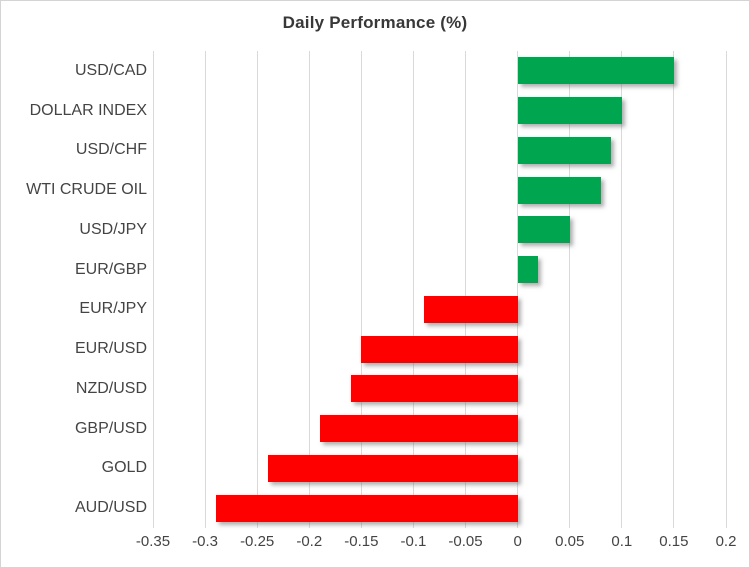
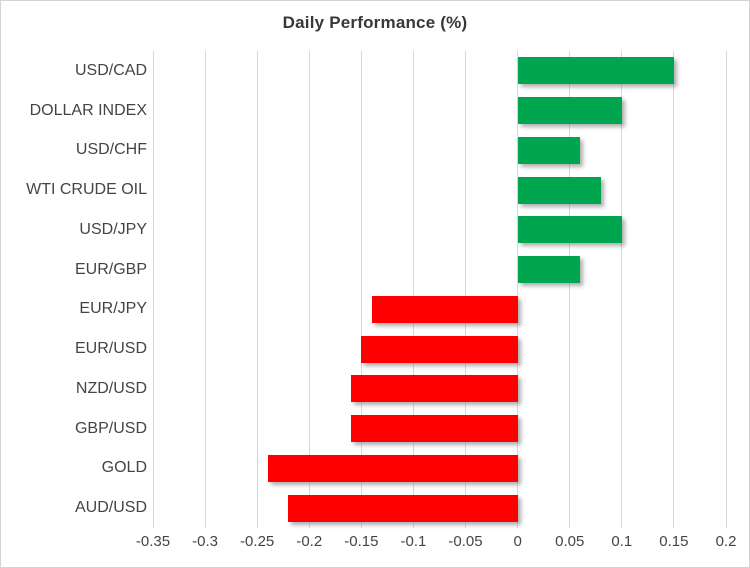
USD/CHF: 0.09 -> 0.06
USD/JPY: 0.05 -> 0.10
EUR/GBP: 0.02 -> 0.06
EUR/JPY: -0.09 -> -0.14
GBP/USD: -0.19 -> -0.16
AUD/USD: -0.29 -> -0.22
